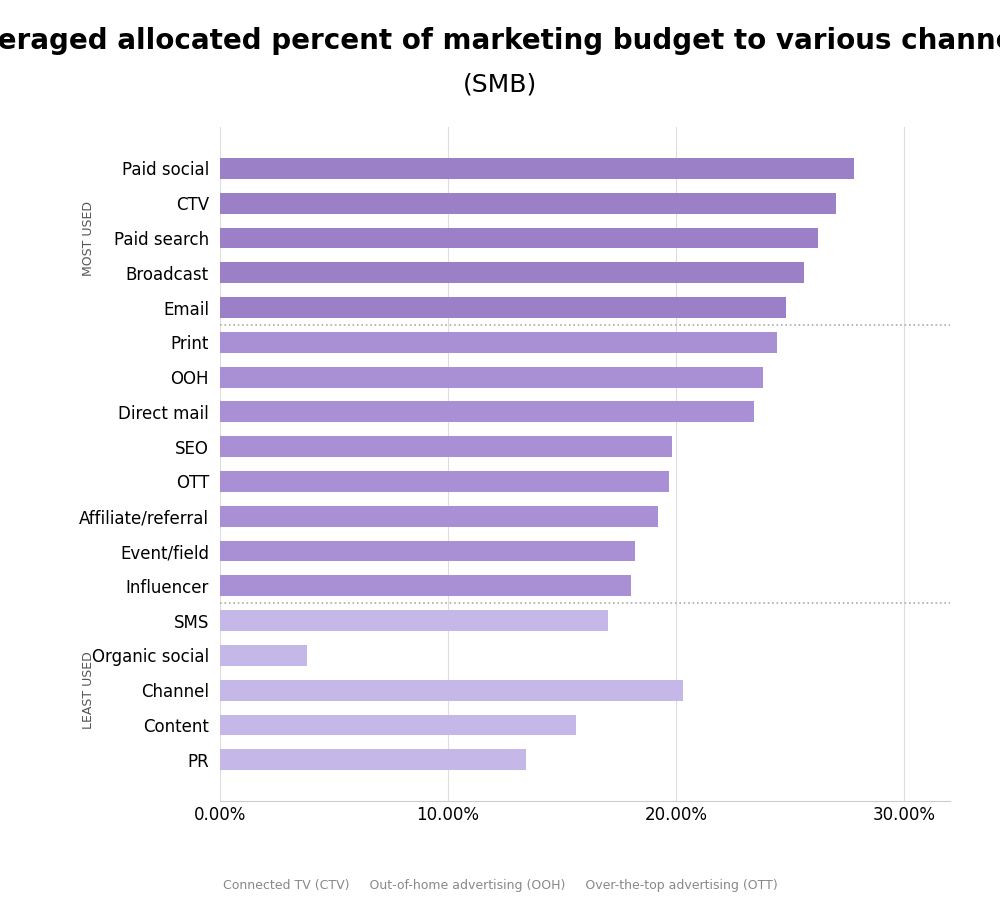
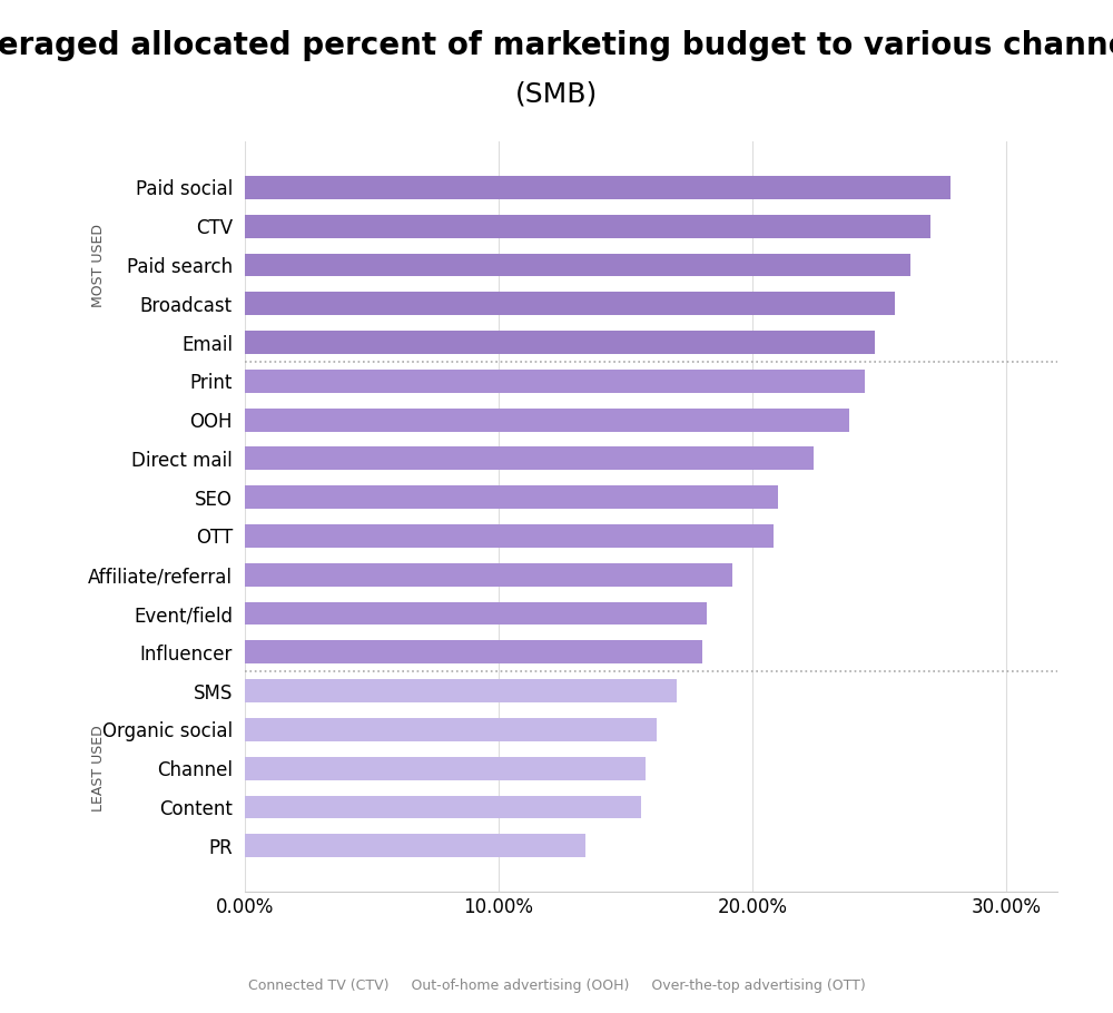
Direct mail: 23.4% -> 22.4%
SEO: 19.8% -> 21.0%
OTT: 19.7% -> 20.8%
Organic social: 3.8% -> 16.2%
Channel: 20.3% -> 15.8%
